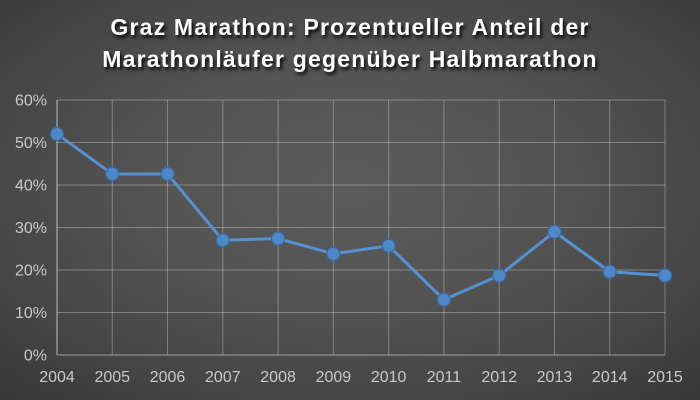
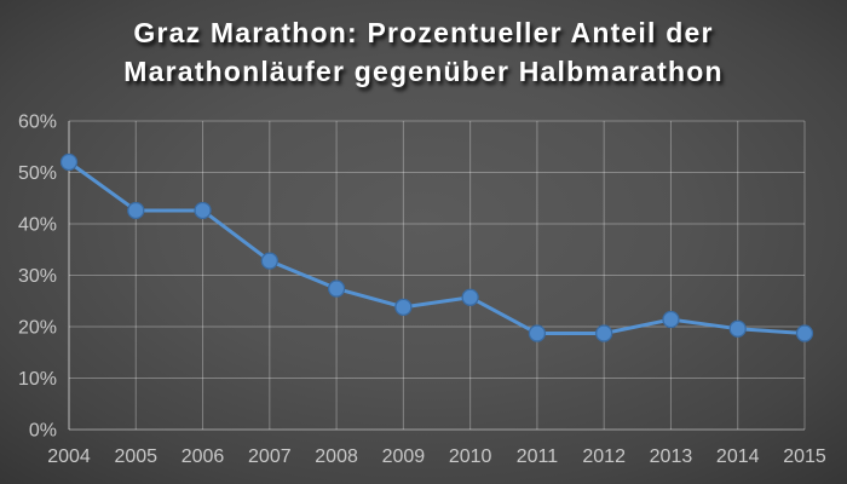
2007: 27% -> 33%
2011: 13% -> 19%
2013: 29% -> 21%
